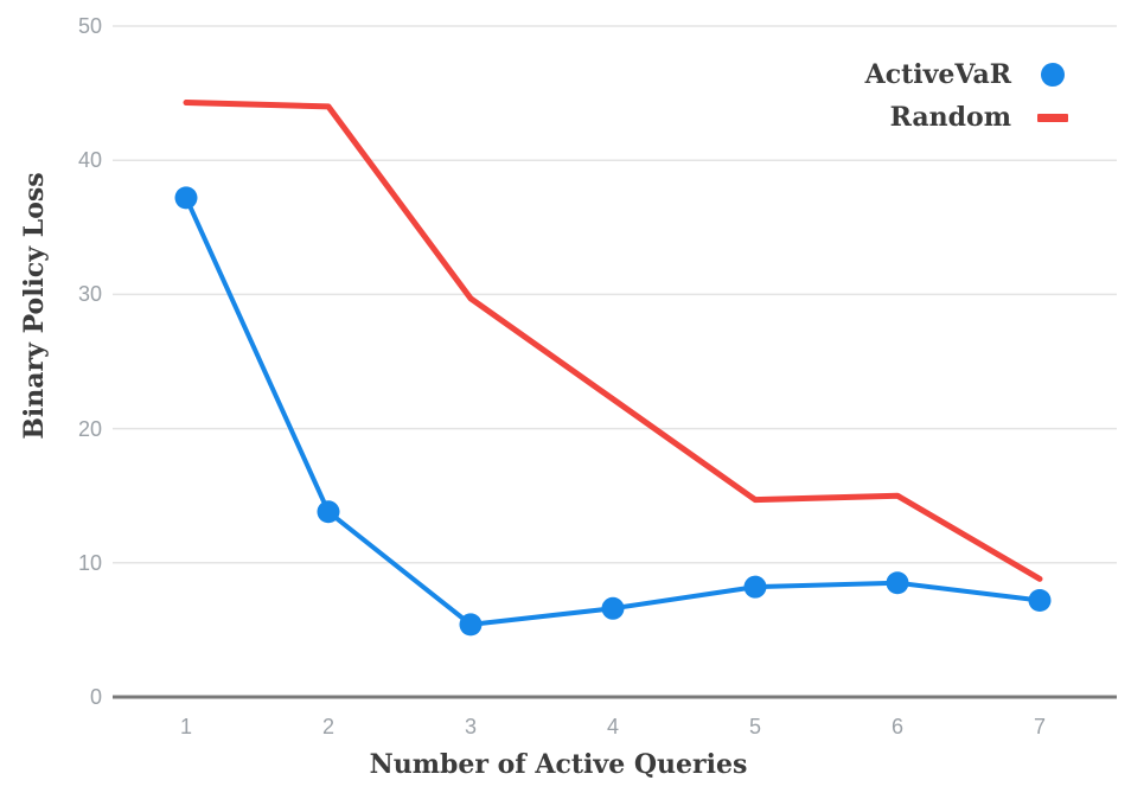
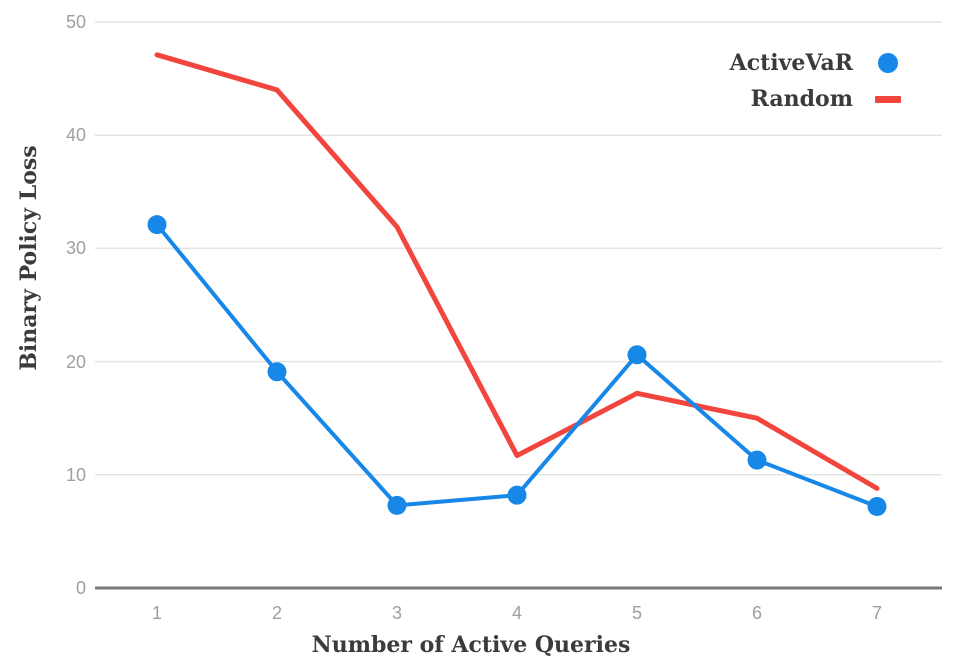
ActiveVaR/1: 37.2 -> 32.1
Random/1: 44.3 -> 47.1
ActiveVaR/2: 13.8 -> 19.1
ActiveVaR/3: 5.4 -> 7.3
Random/3: 29.7 -> 31.9
ActiveVaR/4: 6.6 -> 8.2
Random/4: 22.2 -> 11.7
ActiveVaR/5: 8.2 -> 20.6
Random/5: 14.7 -> 17.2
ActiveVaR/6: 8.5 -> 11.3
